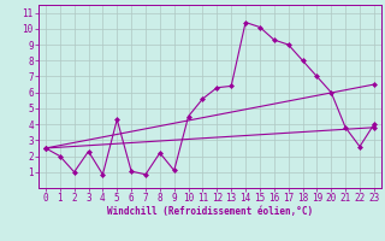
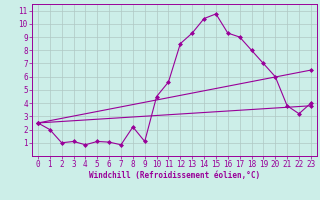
3: 2.3 -> 1.1
5: 4.3 -> 1.1
12: 6.3 -> 8.5
13: 6.4 -> 9.3
15: 10.1 -> 10.8
22: 2.6 -> 3.2
